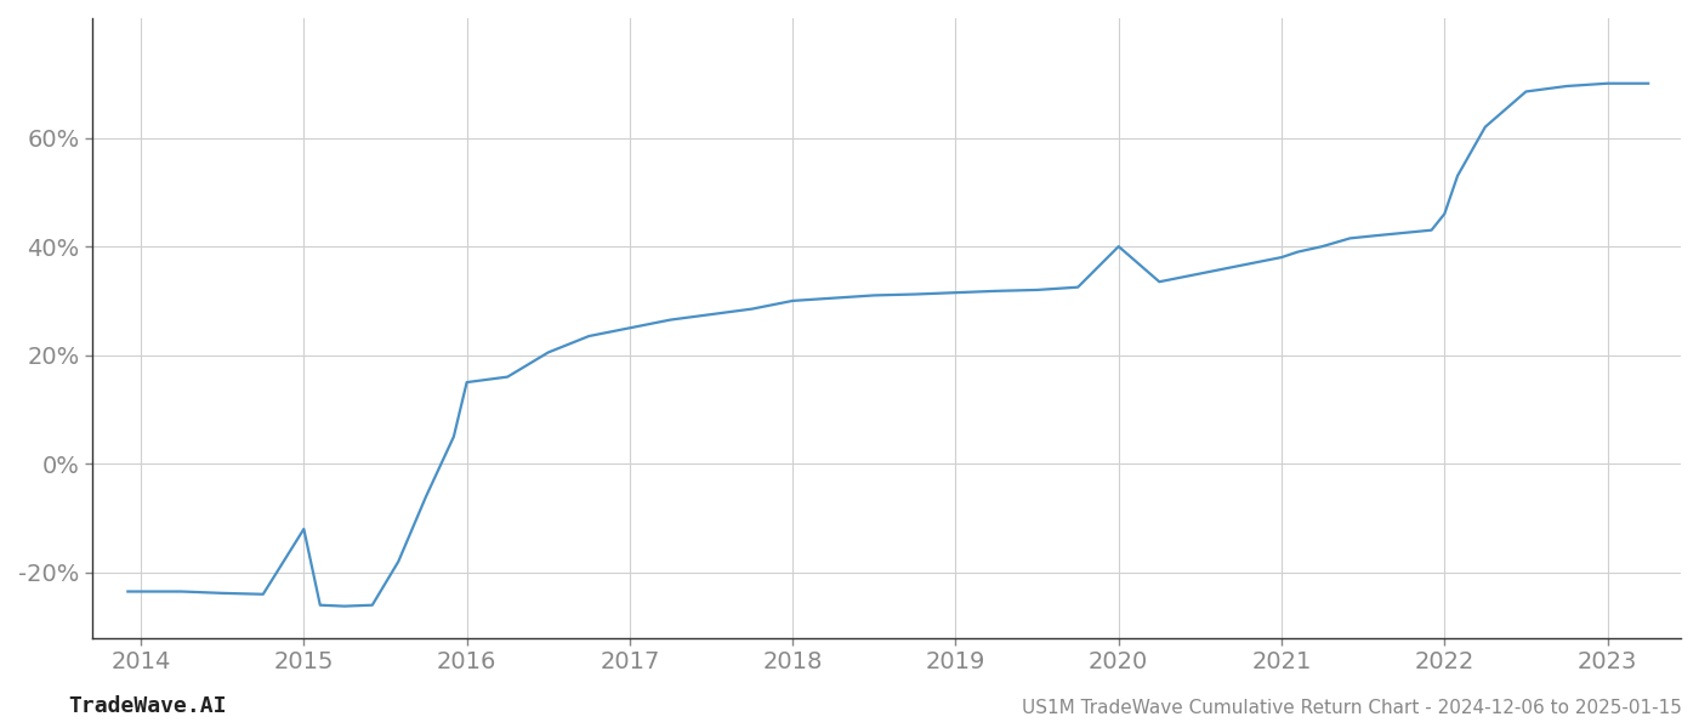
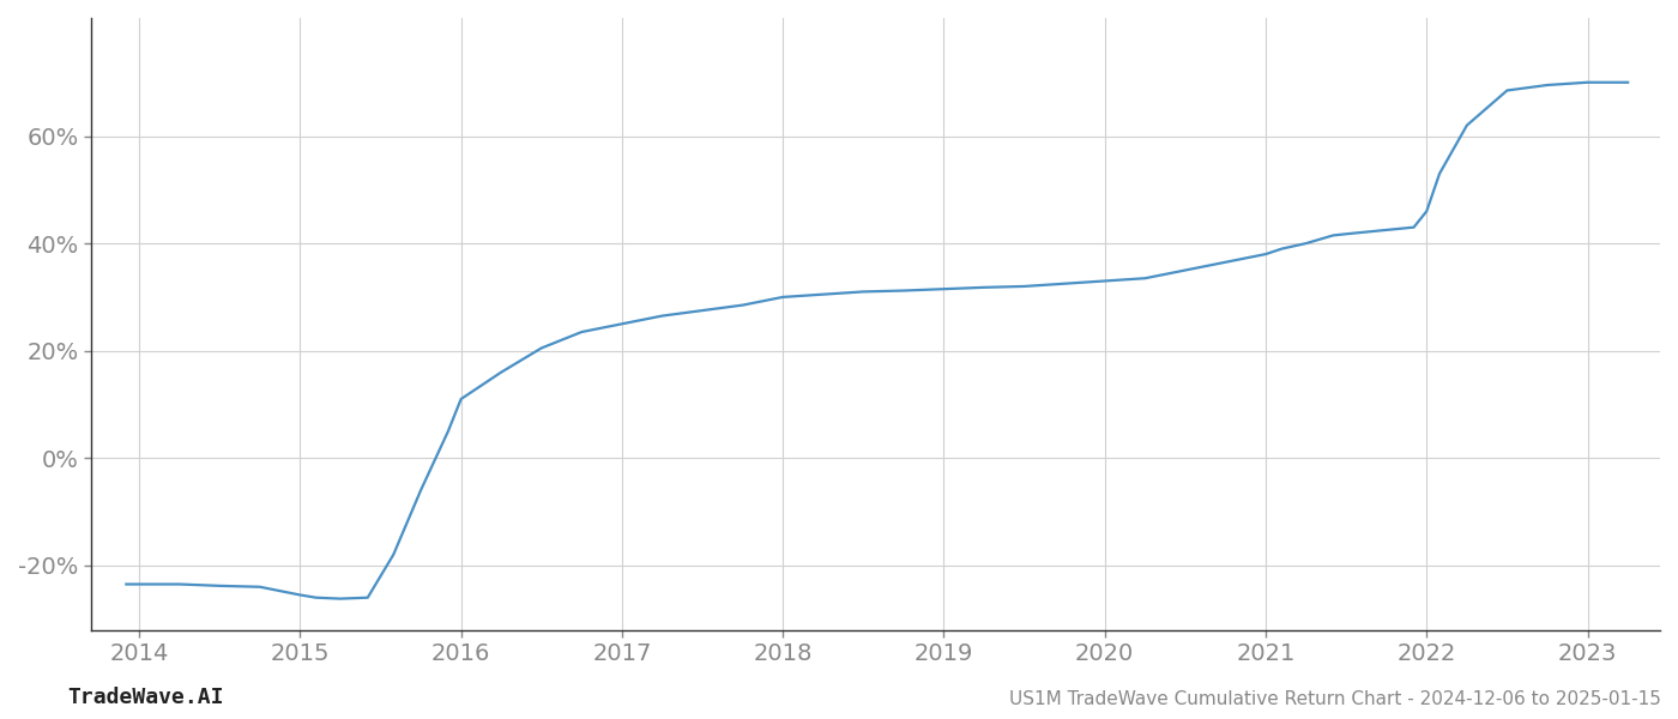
2015: -12.0% -> -25.5%
2016: 15.0% -> 11.0%
2020: 40.0% -> 33.0%
